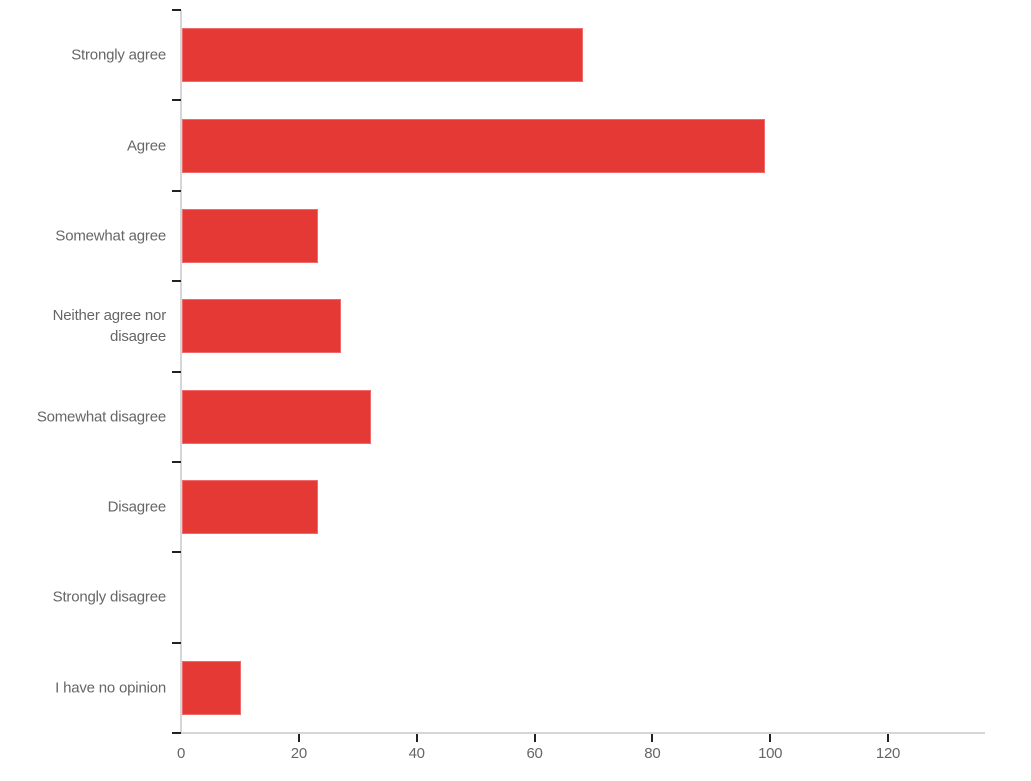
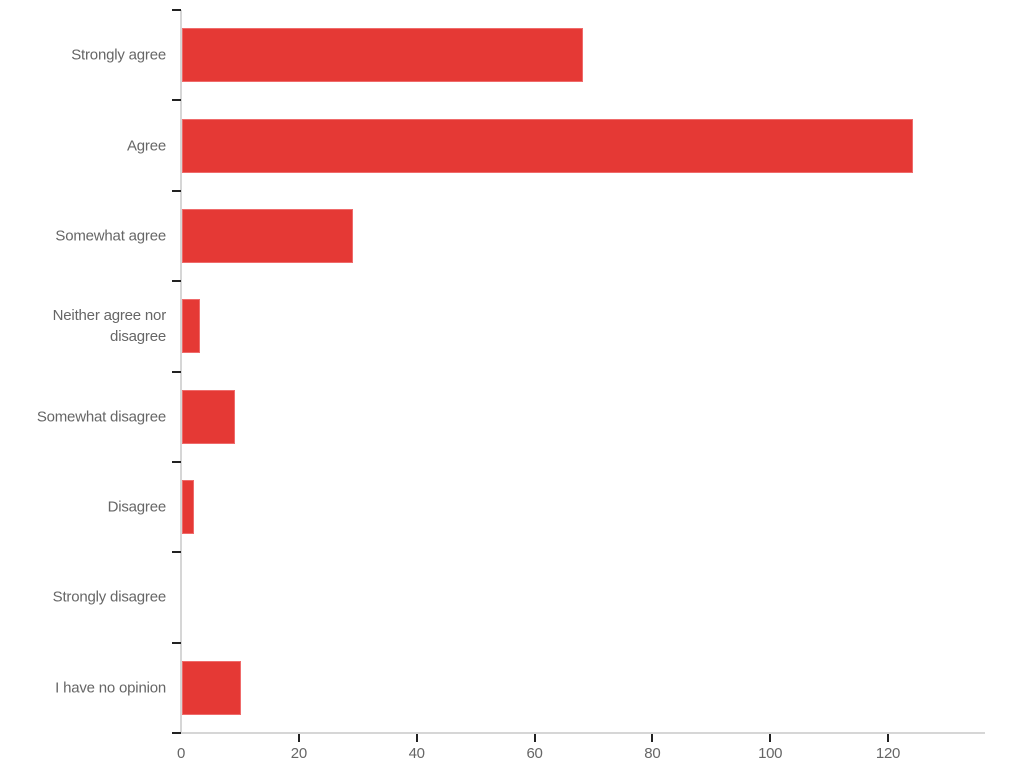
Agree: 99 -> 124
Somewhat agree: 23 -> 29
Neither agree nor disagree: 27 -> 3
Somewhat disagree: 32 -> 9
Disagree: 23 -> 2
